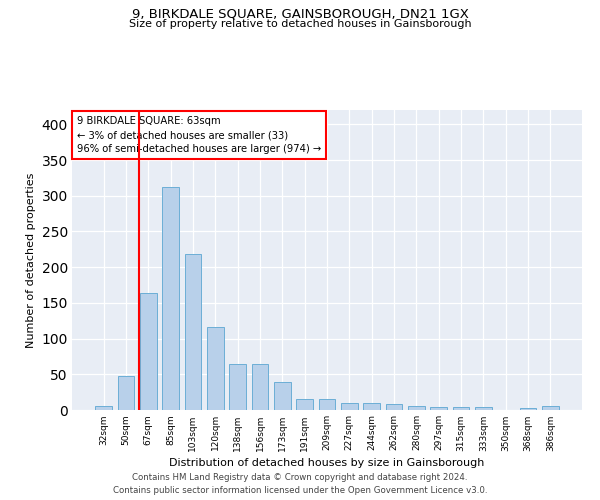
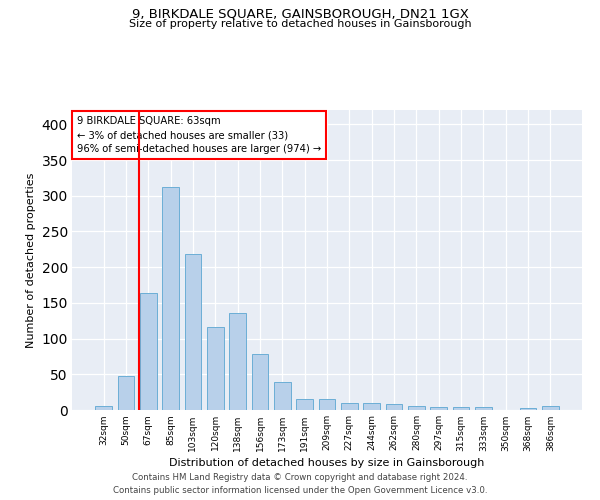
138sqm: 65 -> 136
156sqm: 65 -> 78
